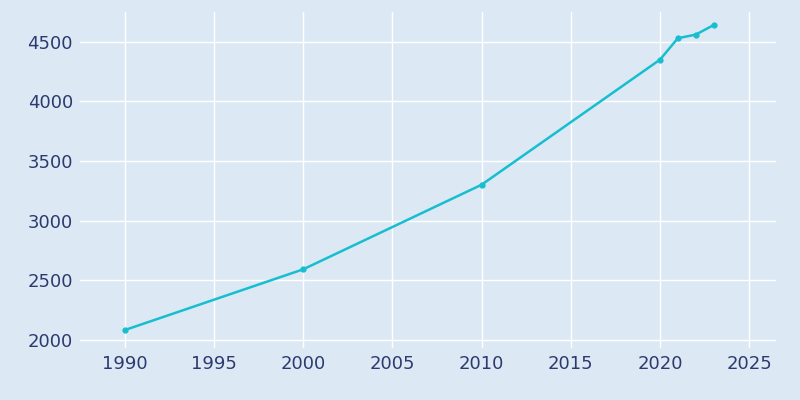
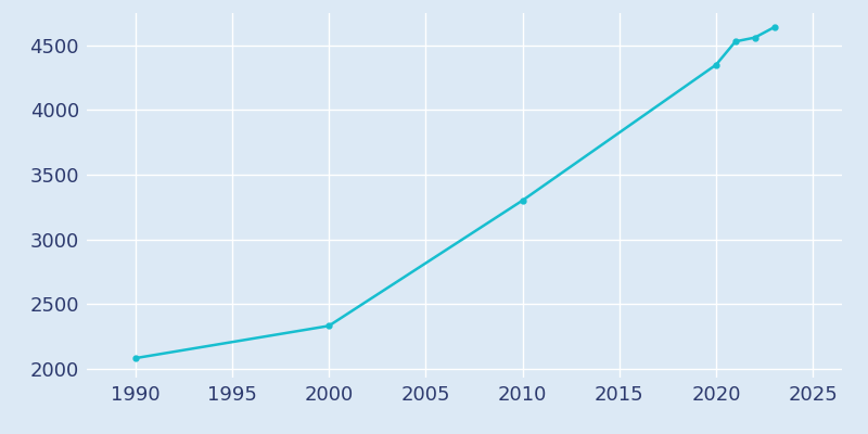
2000: 2590 -> 2330
